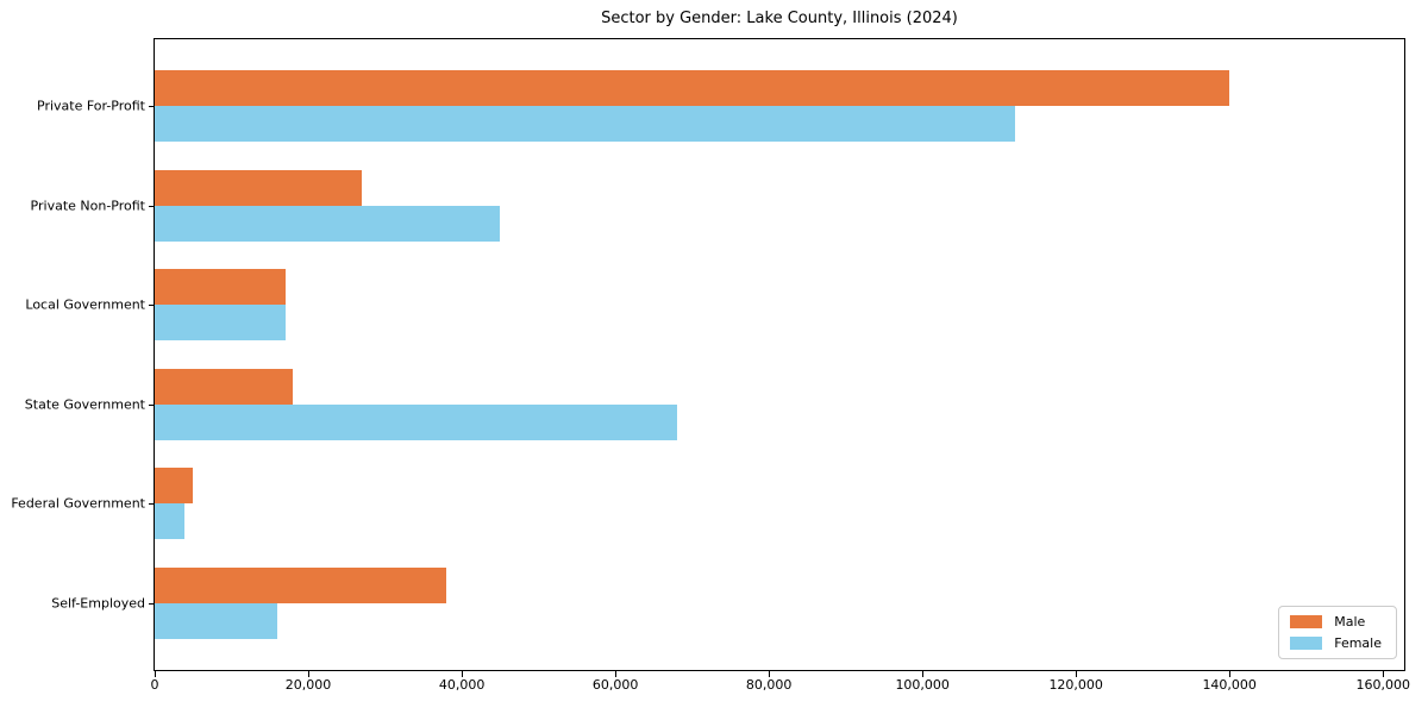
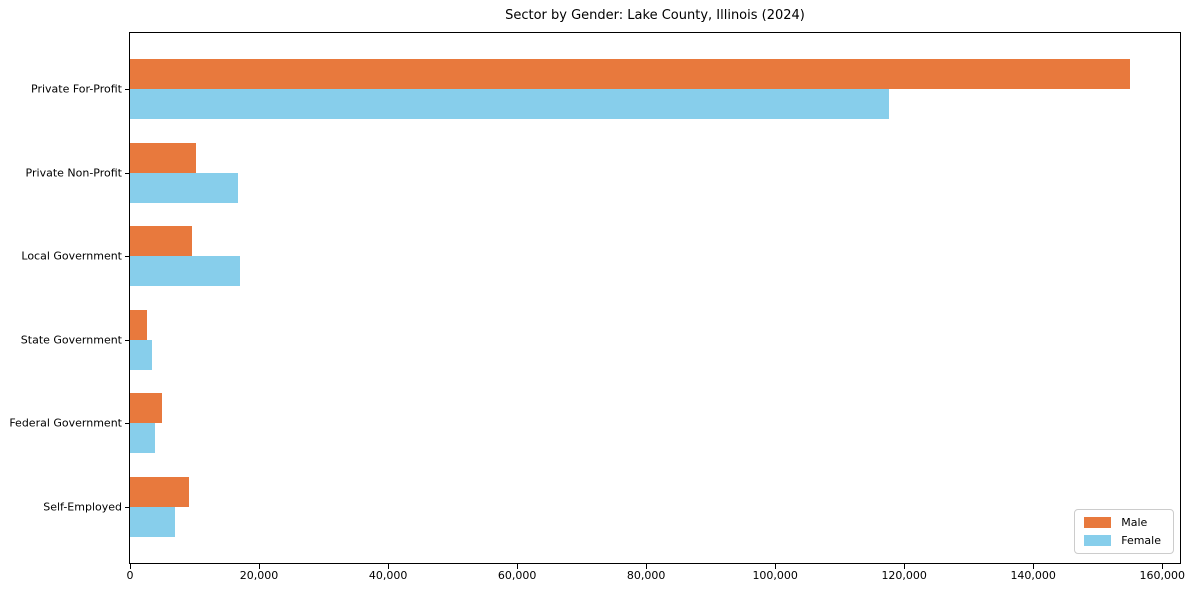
Male/Private For-Profit: 140000 -> 155000
Female/Private For-Profit: 112000 -> 118000
Male/Private Non-Profit: 27000 -> 10000
Female/Private Non-Profit: 45000 -> 17000
Male/Local Government: 17000 -> 10000
Male/State Government: 18000 -> 3000
Female/State Government: 68000 -> 3000
Male/Self-Employed: 38000 -> 9000
Female/Self-Employed: 16000 -> 7000
